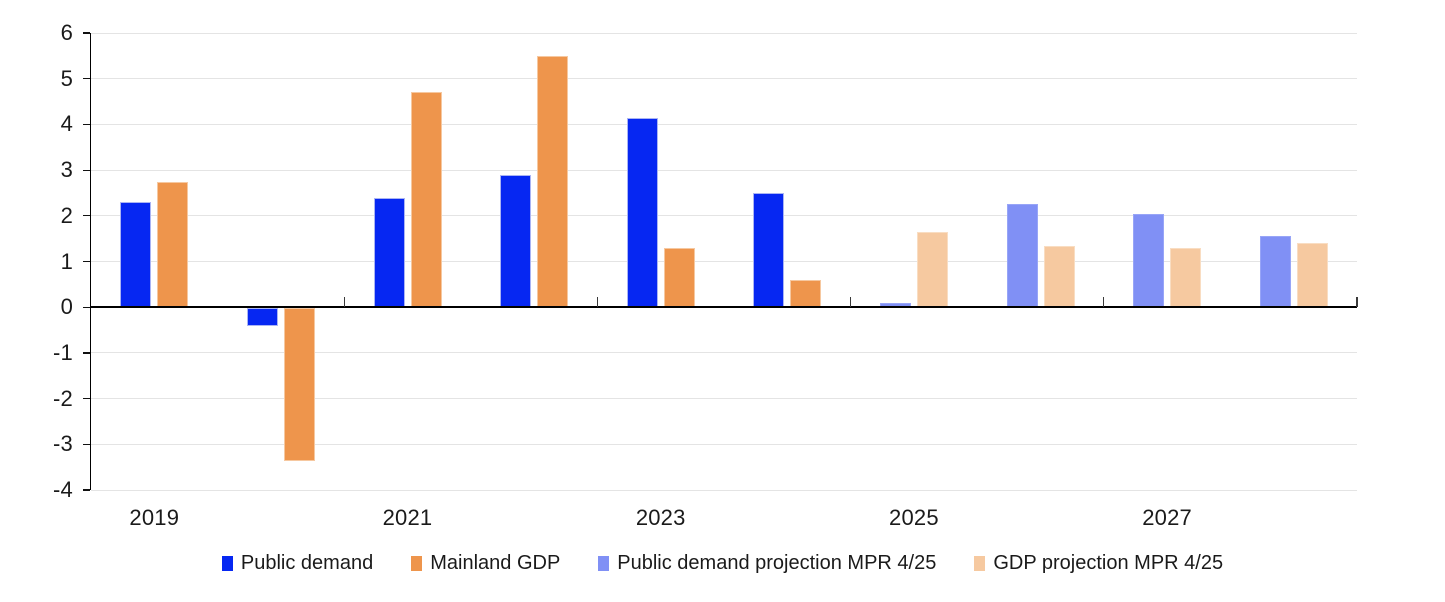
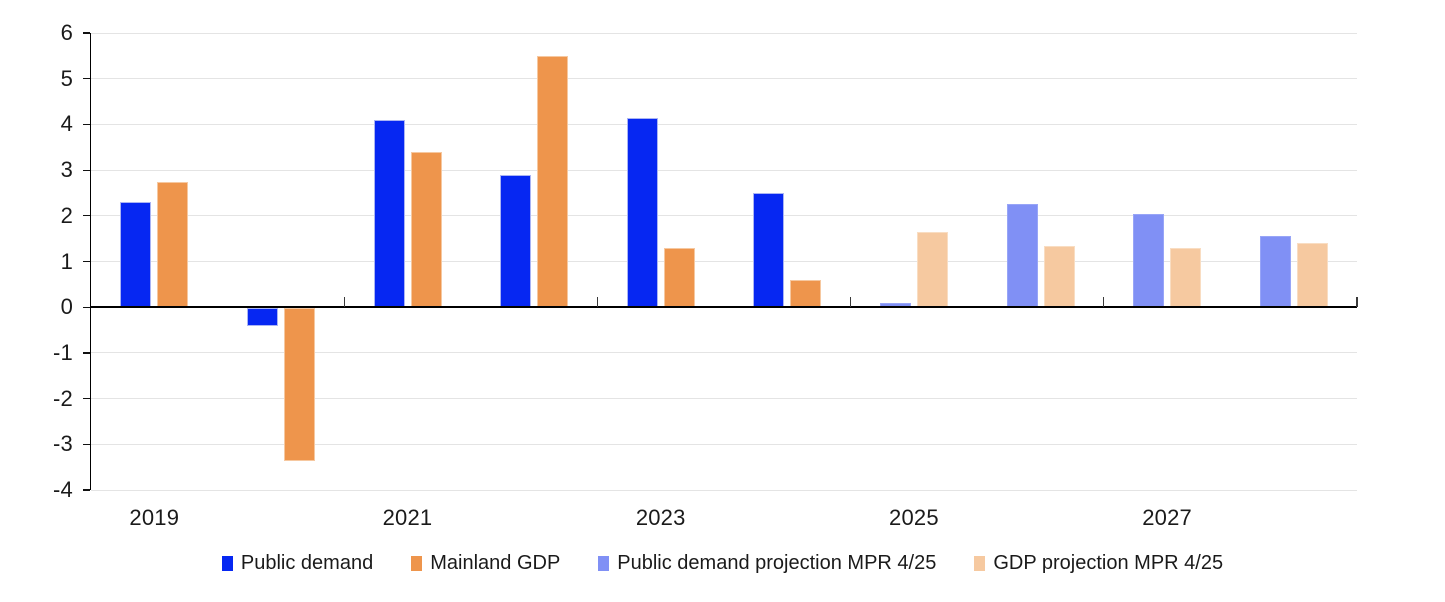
Public demand/2021: 2.4 -> 4.1
Mainland GDP/2021: 4.7 -> 3.4
